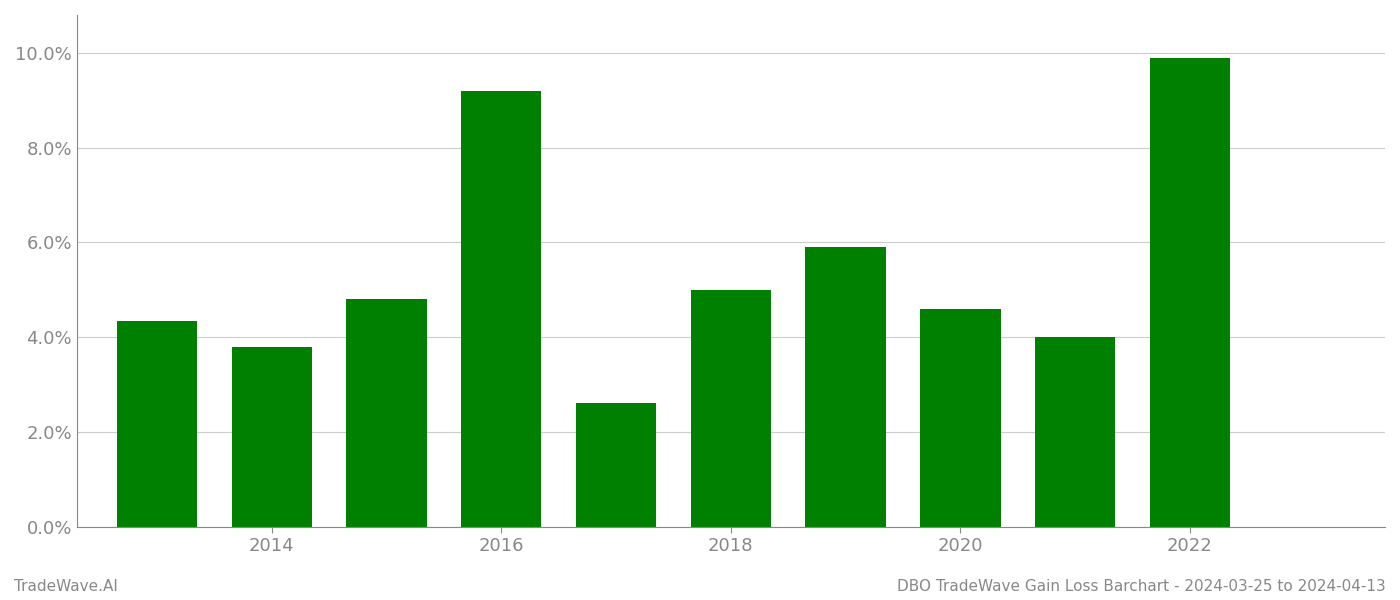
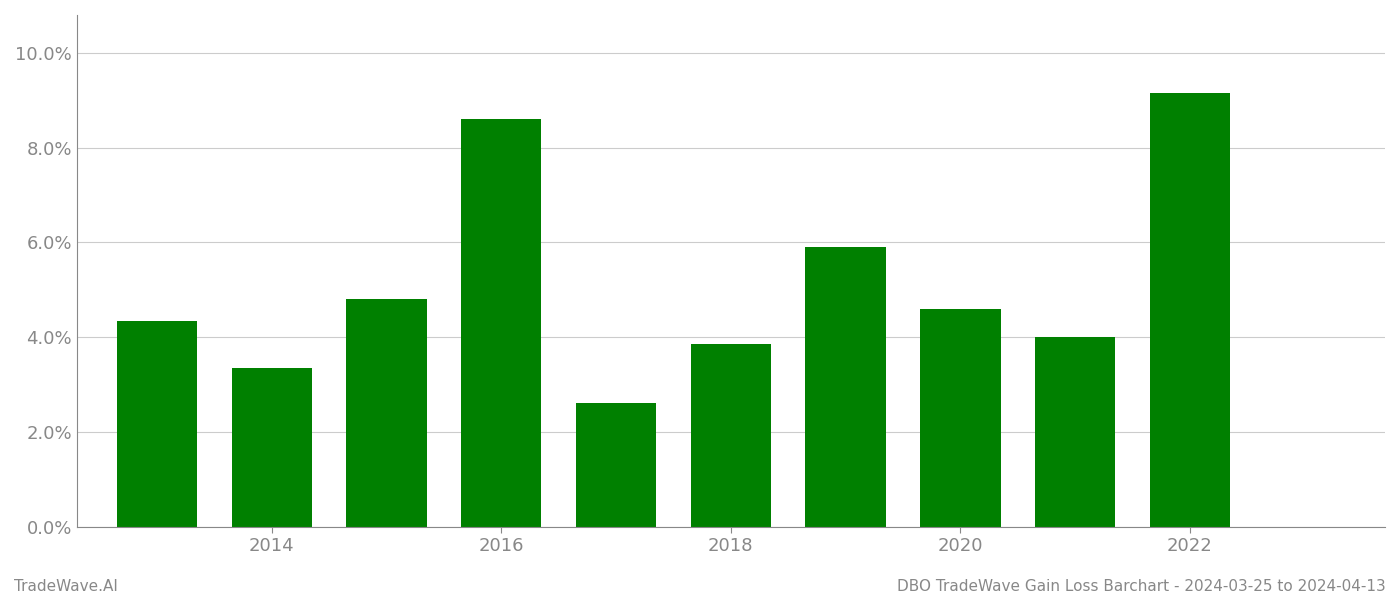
2014: 3.80% -> 3.35%
2016: 9.20% -> 8.60%
2018: 5.00% -> 3.85%
2022: 9.90% -> 9.15%
